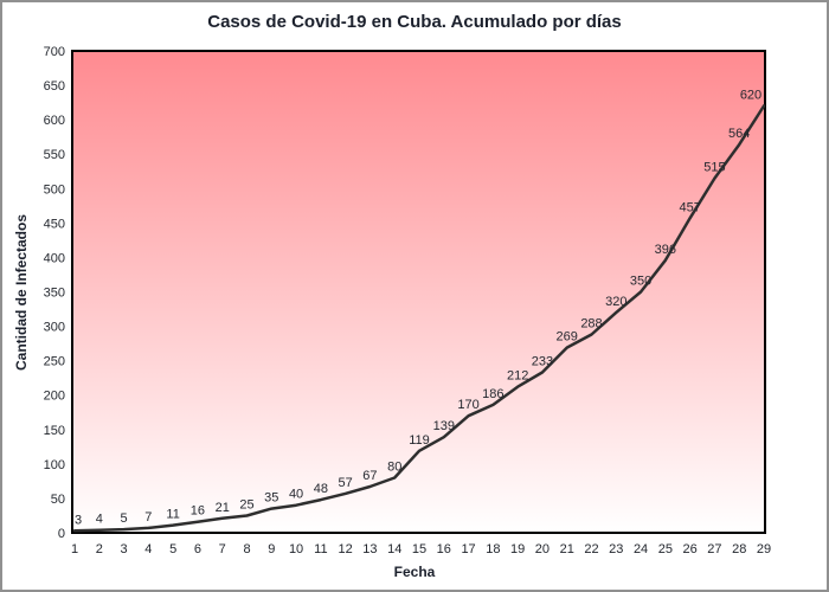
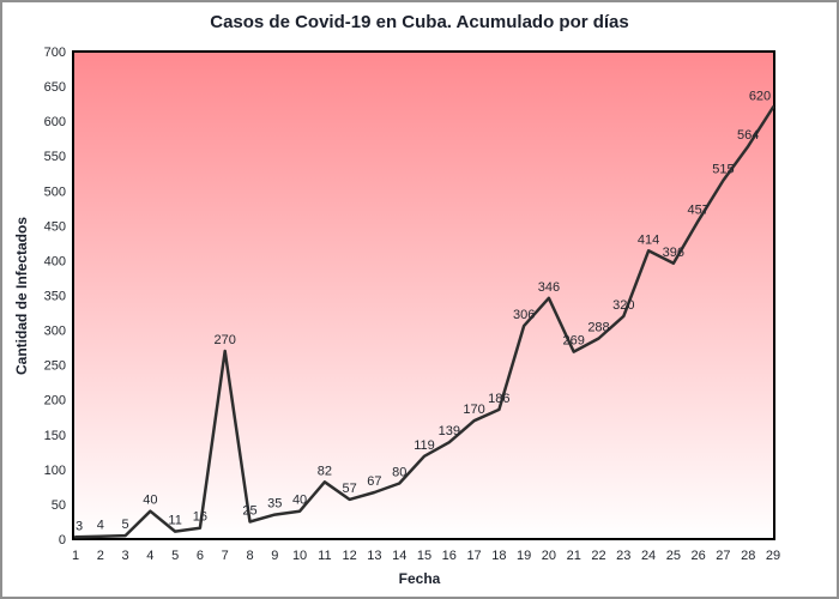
4: 7 -> 40
7: 21 -> 270
11: 48 -> 82
19: 212 -> 306
20: 233 -> 346
24: 350 -> 414
